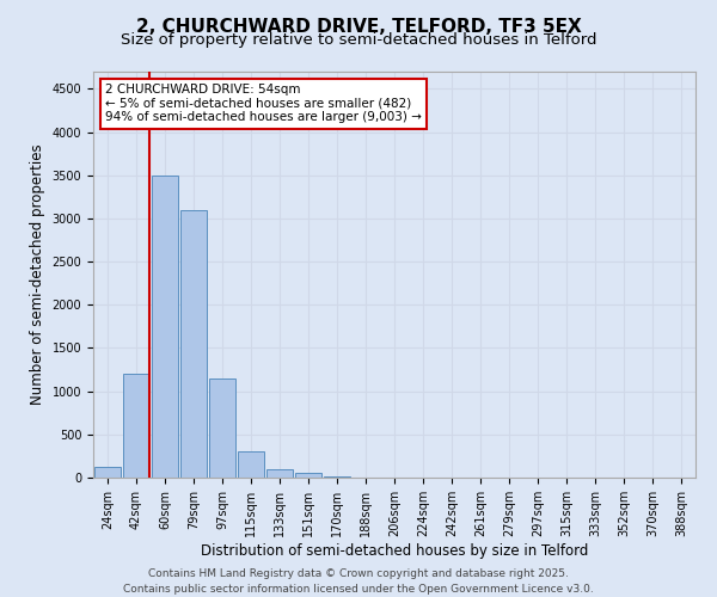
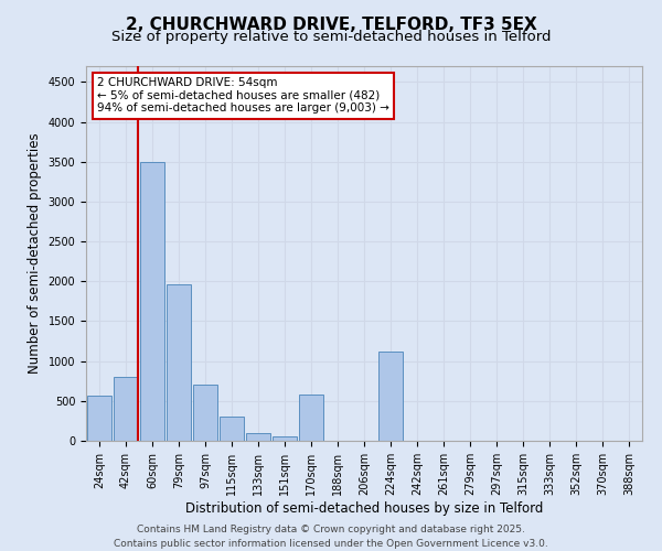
24sqm: 120 -> 560
42sqm: 1200 -> 800
79sqm: 3100 -> 1960
97sqm: 1150 -> 700
170sqm: 20 -> 580
224sqm: 0 -> 1120
